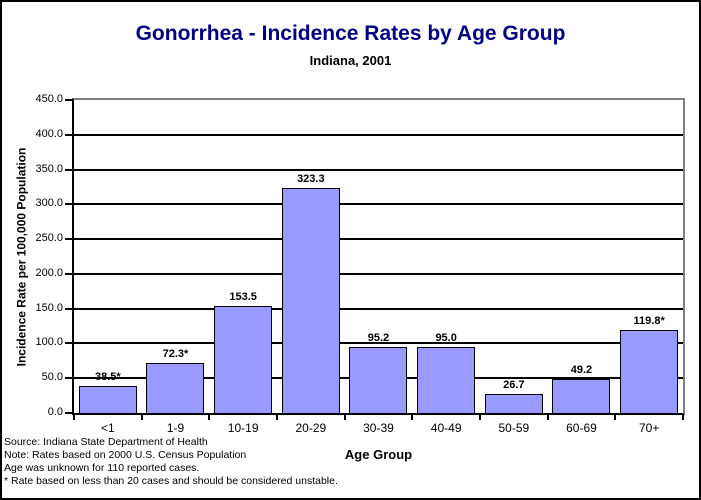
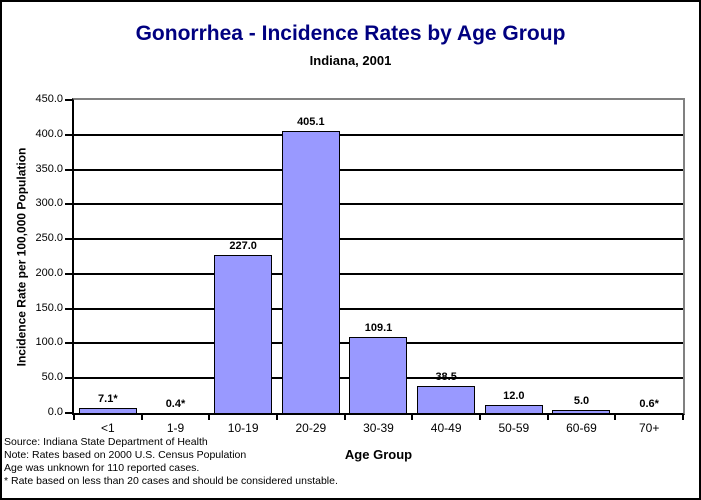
<1: 38.5 -> 7.1
1-9: 72.3 -> 0.4
10-19: 153.5 -> 227.0
20-29: 323.3 -> 405.1
30-39: 95.2 -> 109.1
40-49: 95.0 -> 38.5
50-59: 26.7 -> 12.0
60-69: 49.2 -> 5.0
70+: 119.8 -> 0.6
